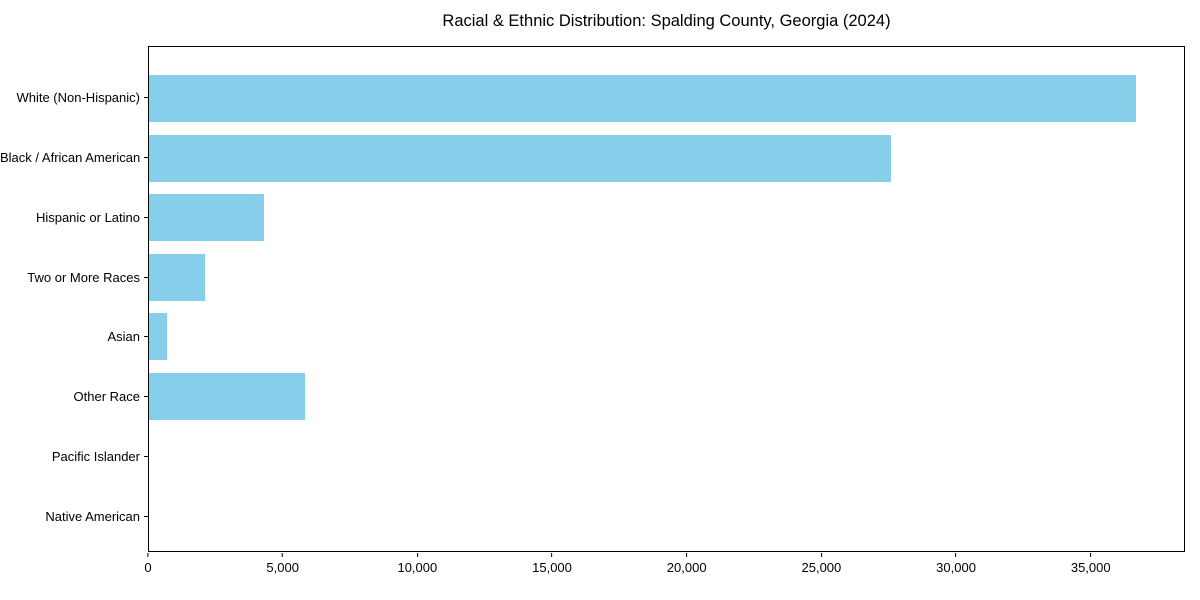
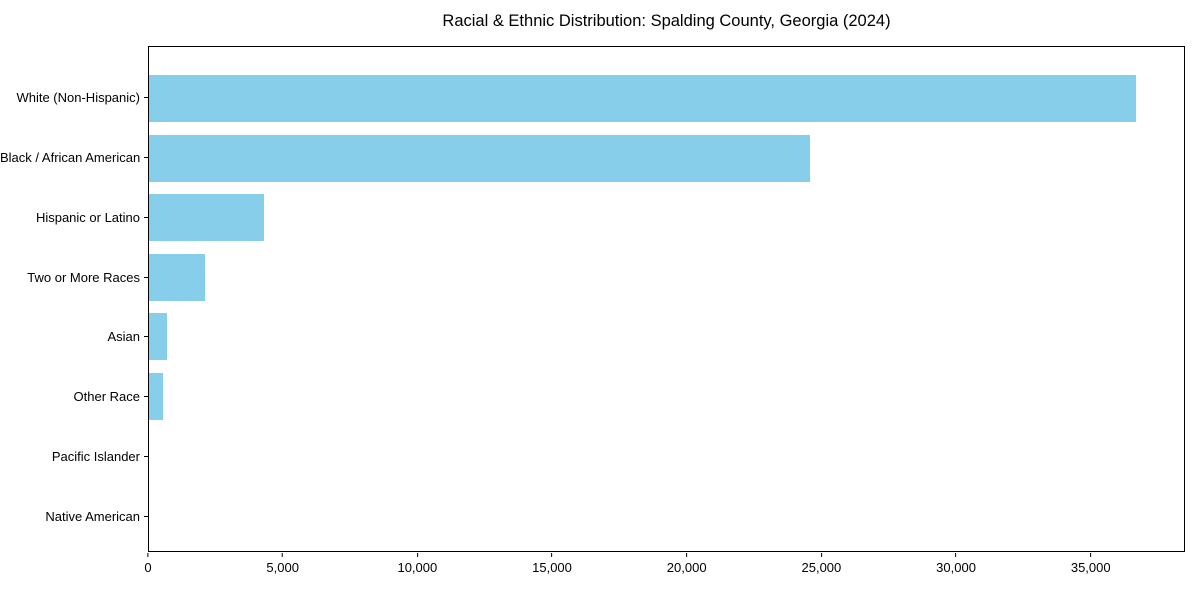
Black / African American: 27600 -> 24600
Other Race: 5800 -> 500
